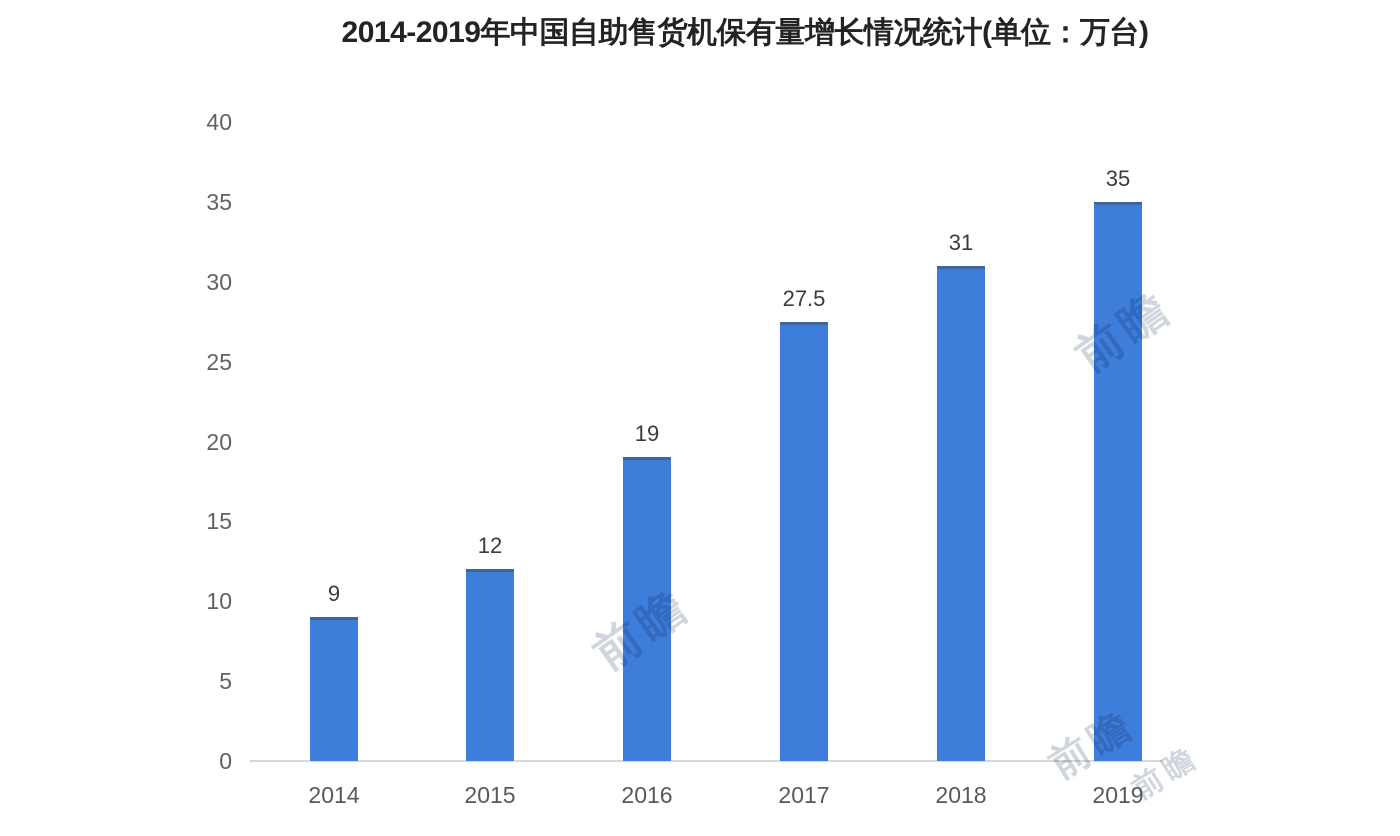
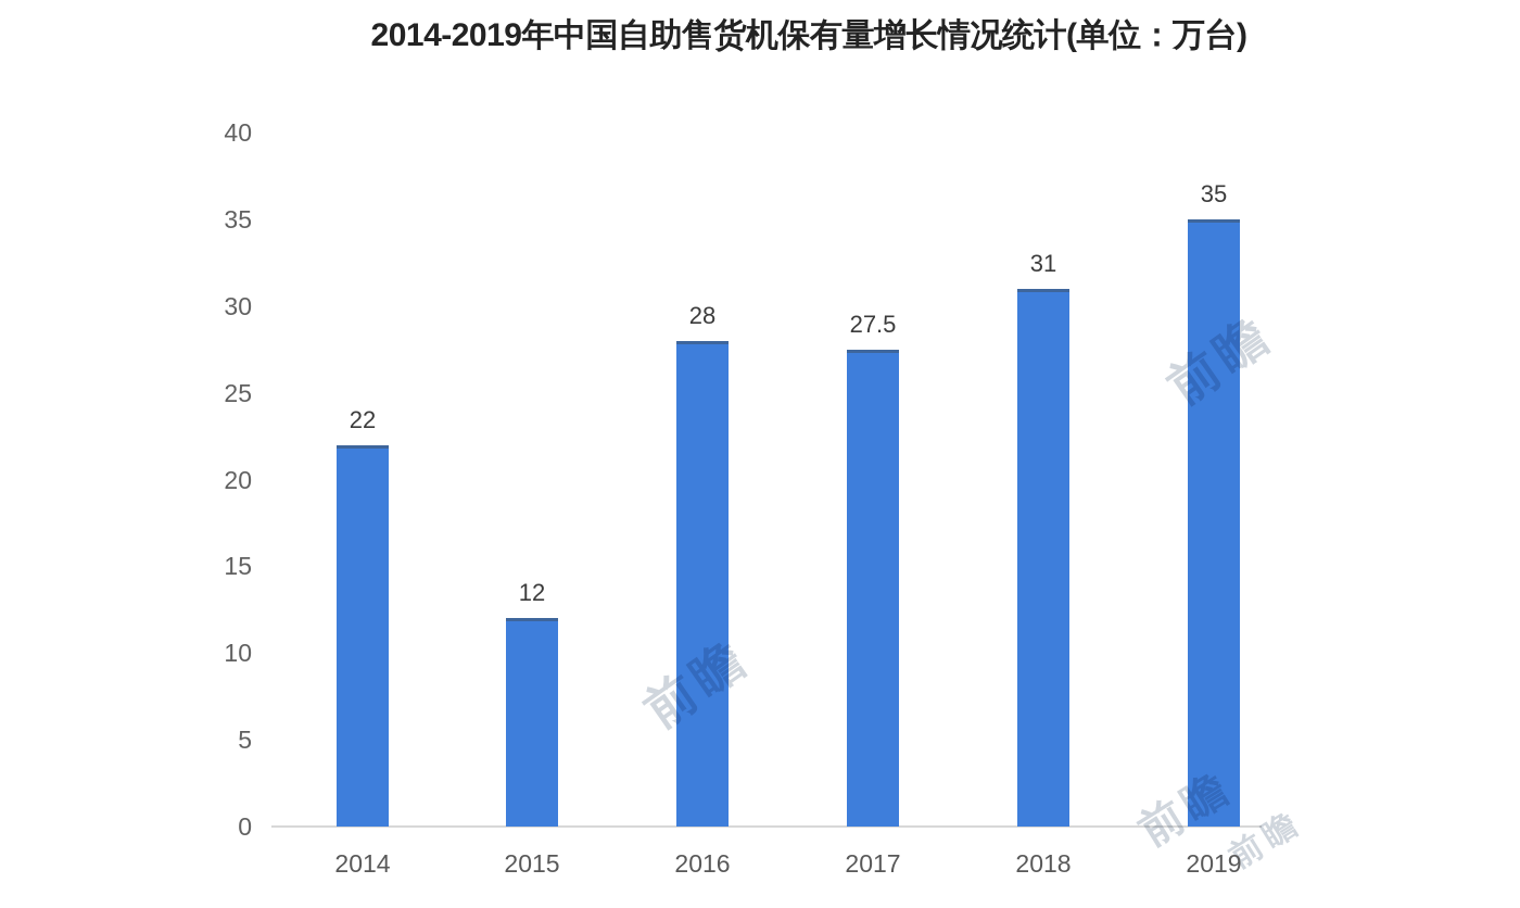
2014: 9 -> 22
2016: 19 -> 28
